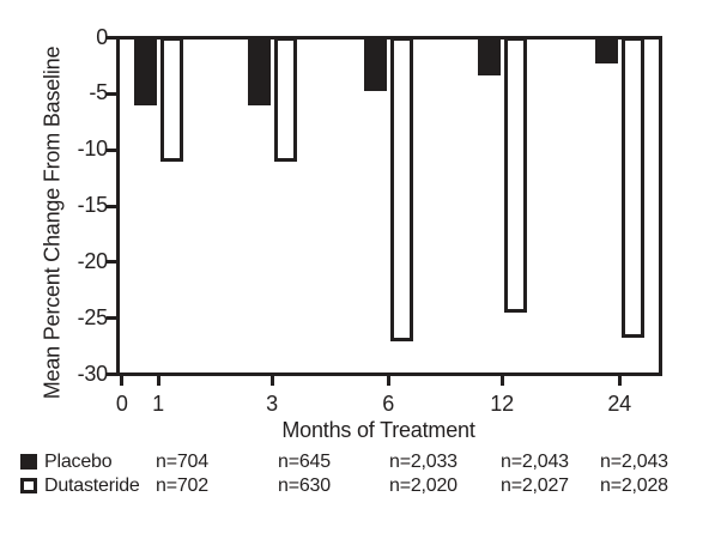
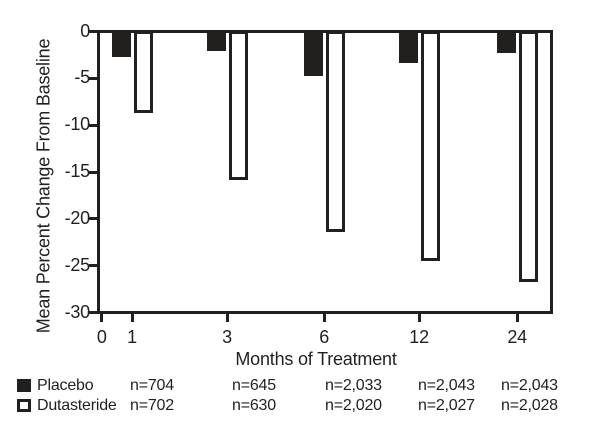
Placebo/1: -6 -> -3
Dutasteride/1: -11 -> -9
Placebo/3: -6 -> -2
Dutasteride/3: -11 -> -16
Dutasteride/6: -27 -> -21
